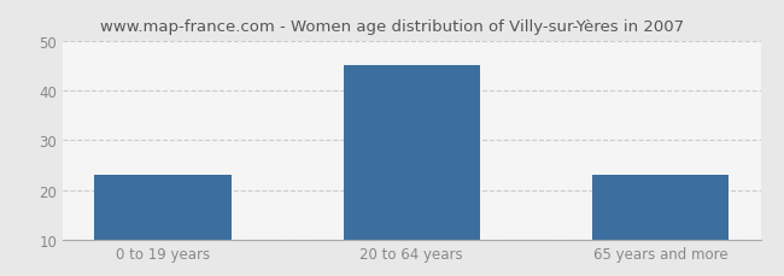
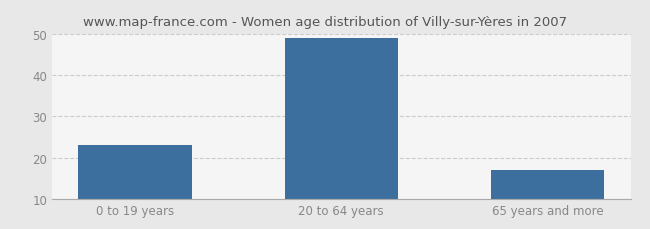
20 to 64 years: 45 -> 49
65 years and more: 23 -> 17
